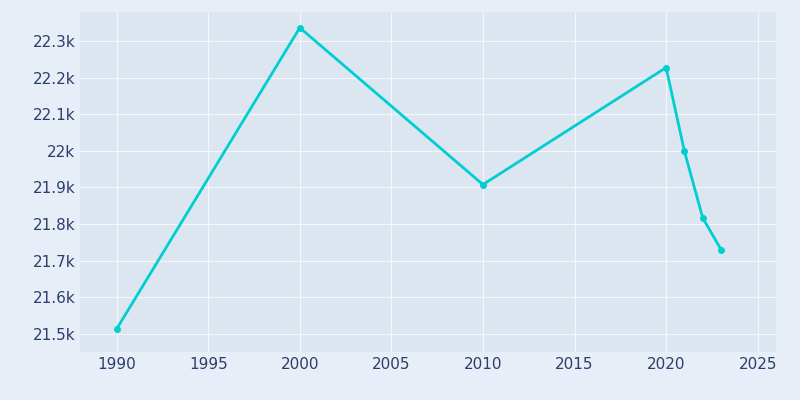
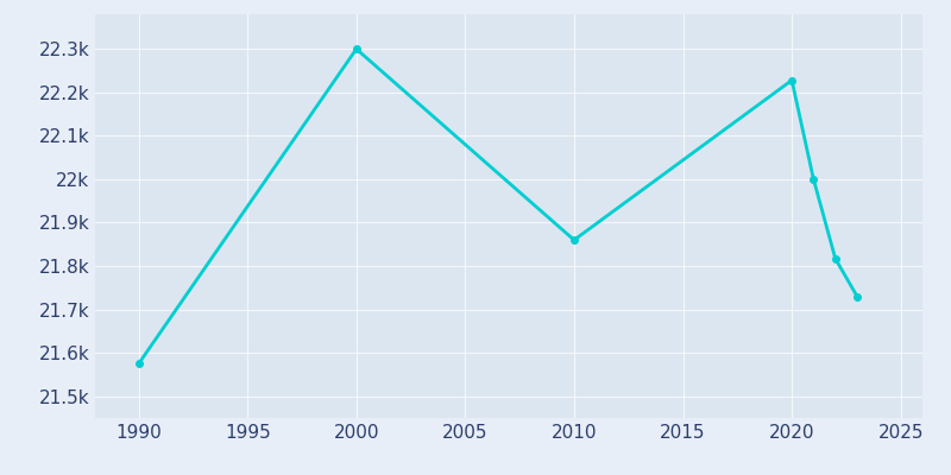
1990: 21.513k -> 21.575k
2000: 22.337k -> 22.300k
2010: 21.908k -> 21.860k
